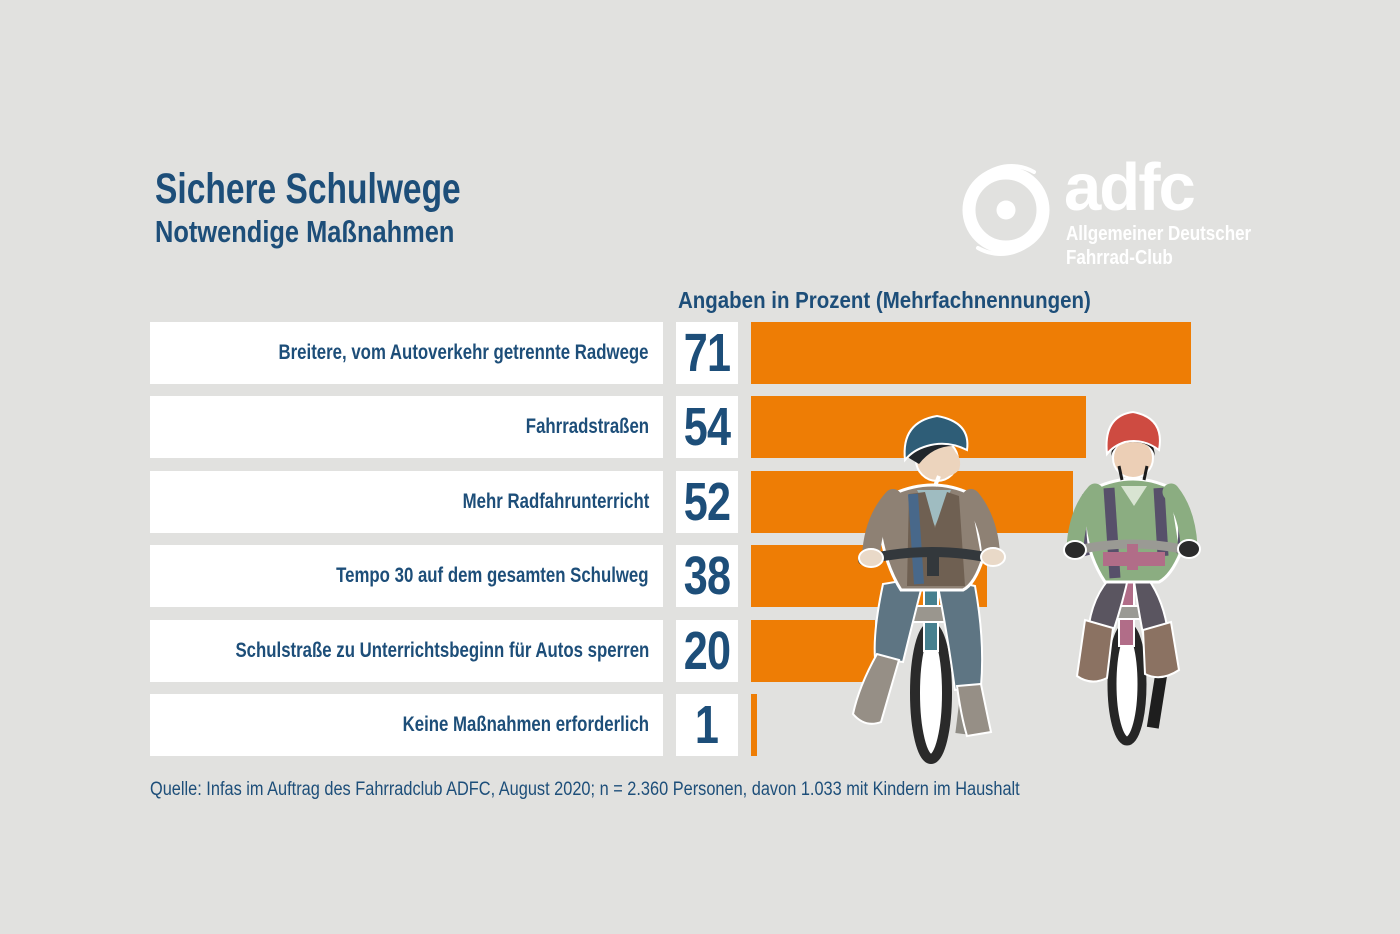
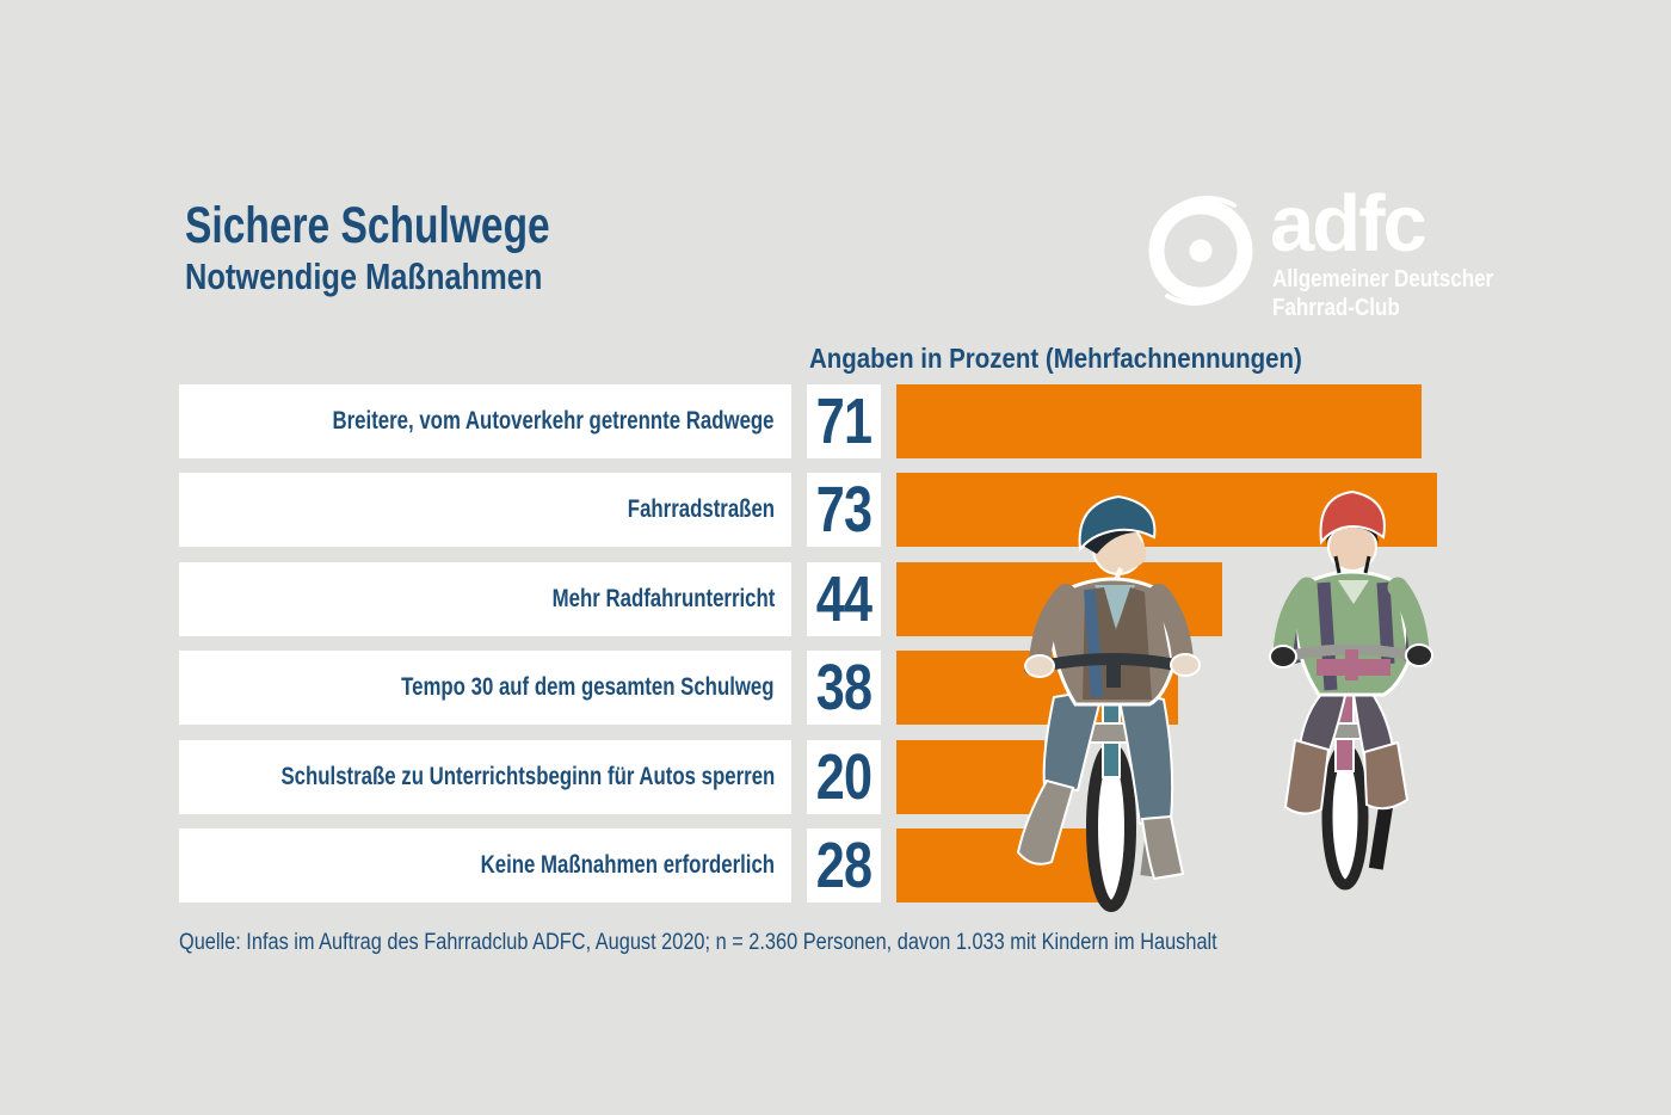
Fahrradstraßen: 54 -> 73
Mehr Radfahrunterricht: 52 -> 44
Keine Maßnahmen erforderlich: 1 -> 28
